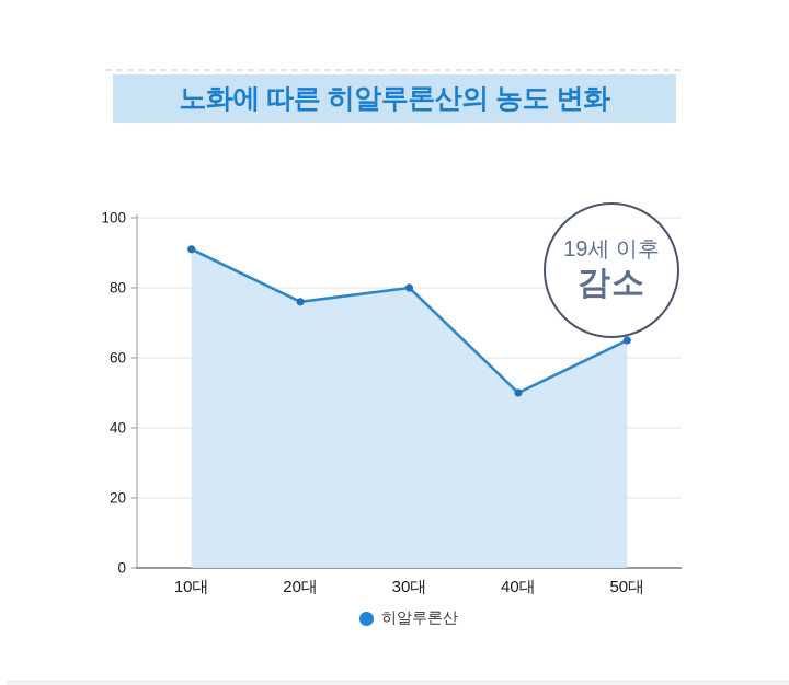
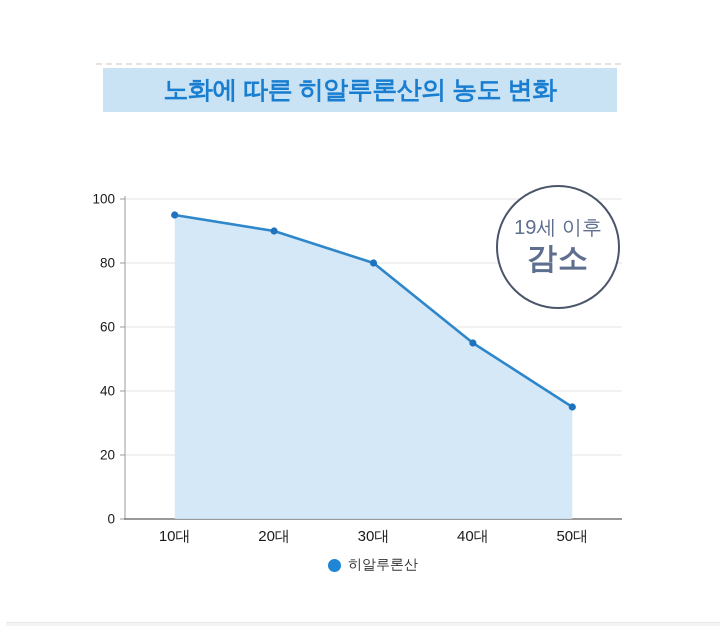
10대: 91 -> 95
20대: 76 -> 90
40대: 50 -> 55
50대: 65 -> 35
